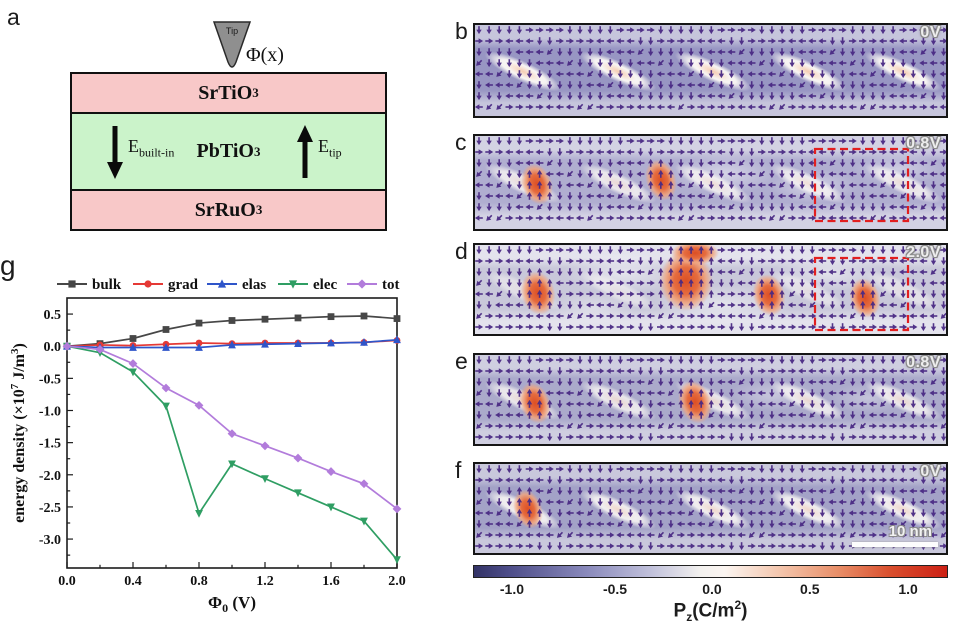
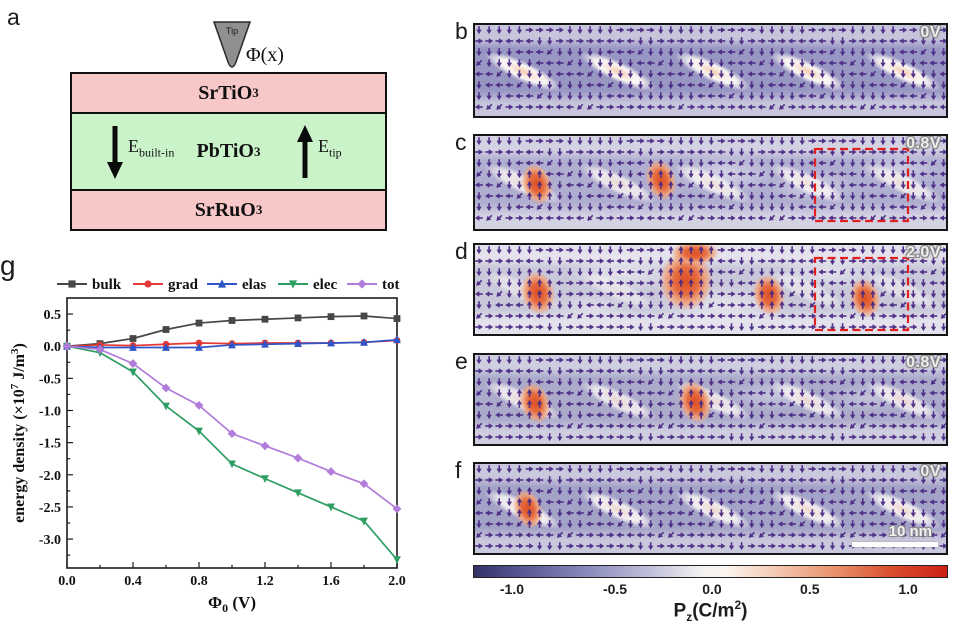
elec/0.8: -2.6 -> -1.3
